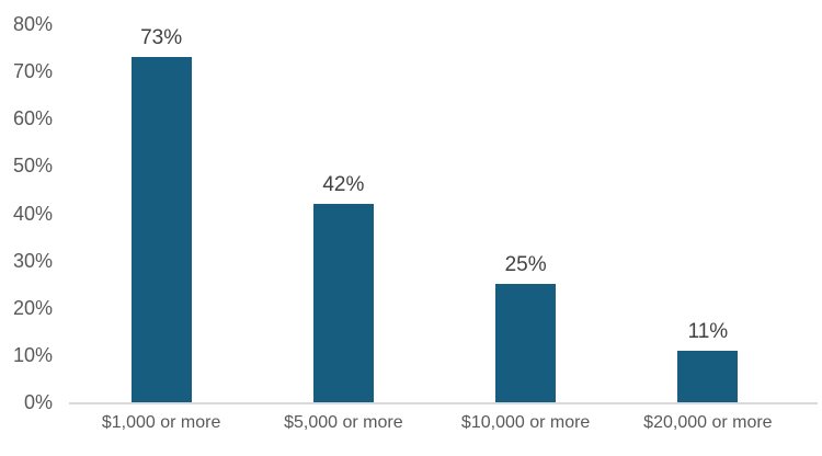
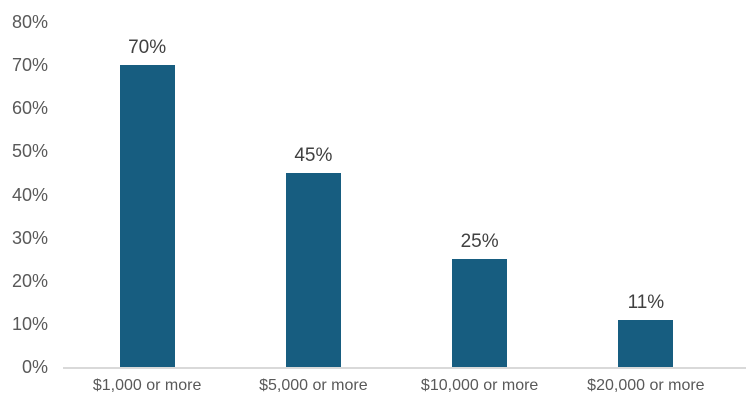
$1,000 or more: 73% -> 70%
$5,000 or more: 42% -> 45%
